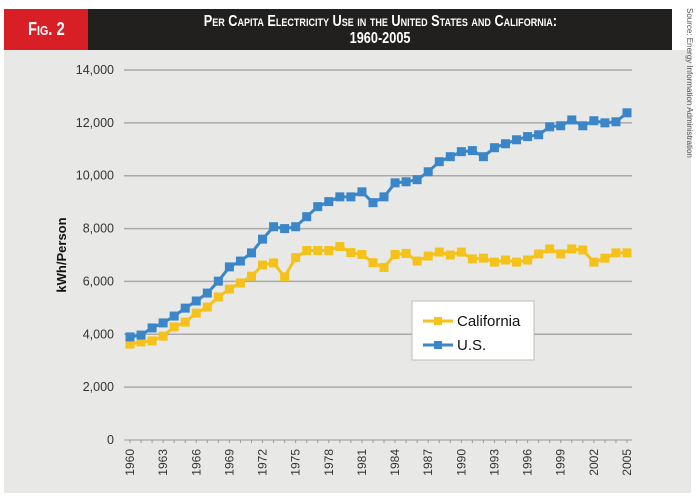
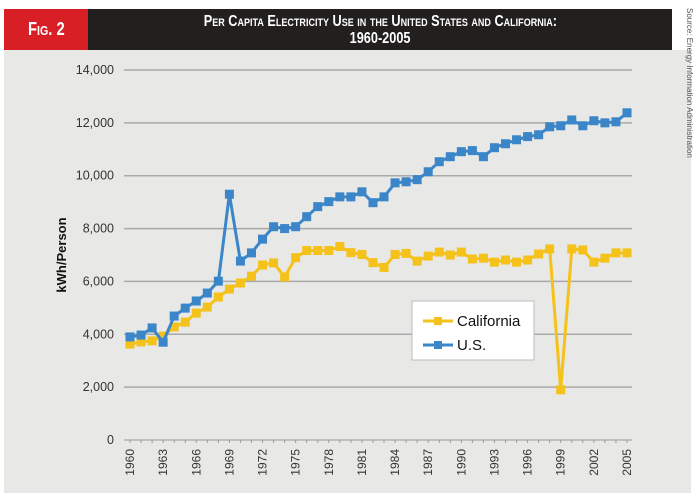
U.S./1963: 4400 -> 3700
U.S./1969: 6600 -> 9300
California/1999: 7000 -> 1900
